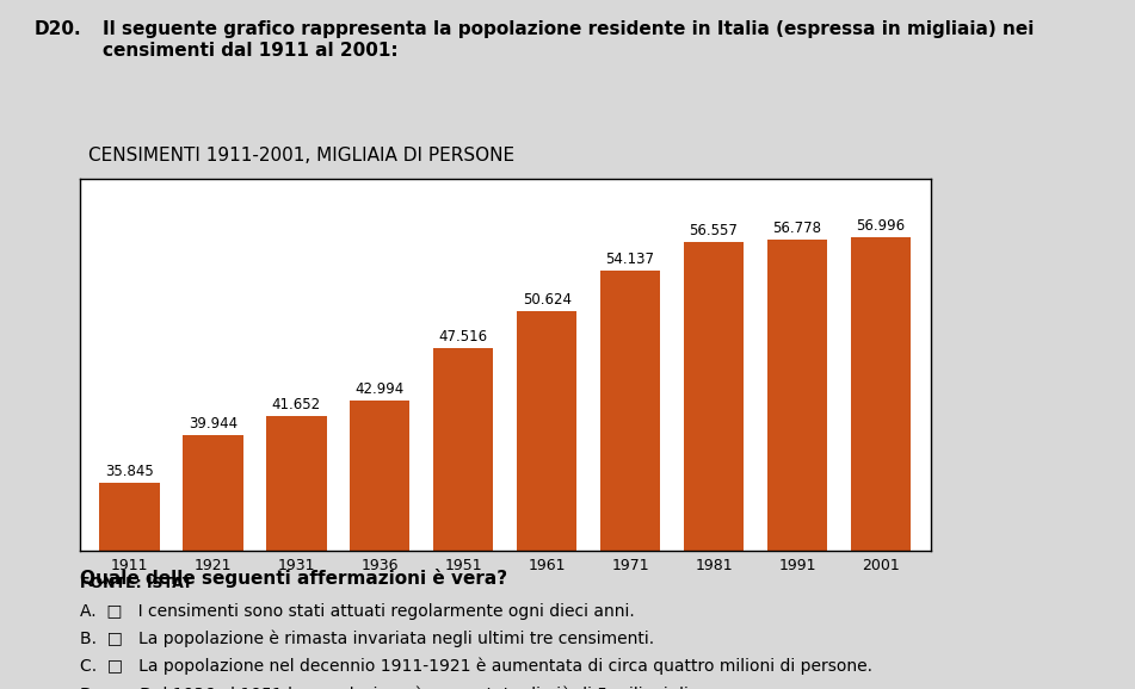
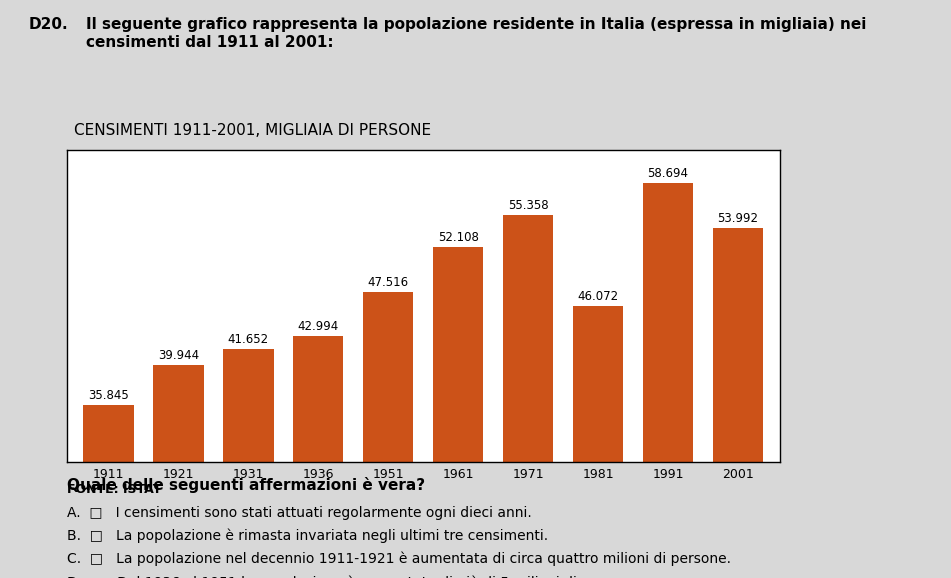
1961: 50.624 -> 52.108
1971: 54.137 -> 55.358
1981: 56.557 -> 46.072
1991: 56.778 -> 58.694
2001: 56.996 -> 53.992
